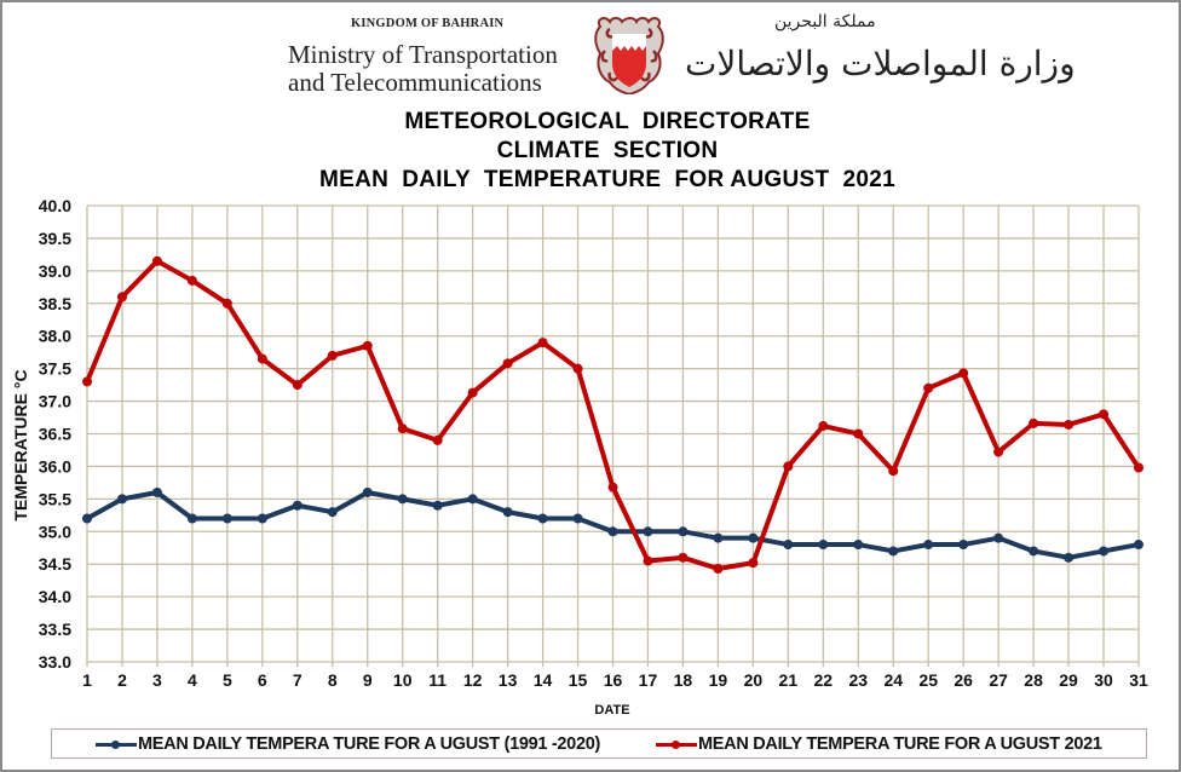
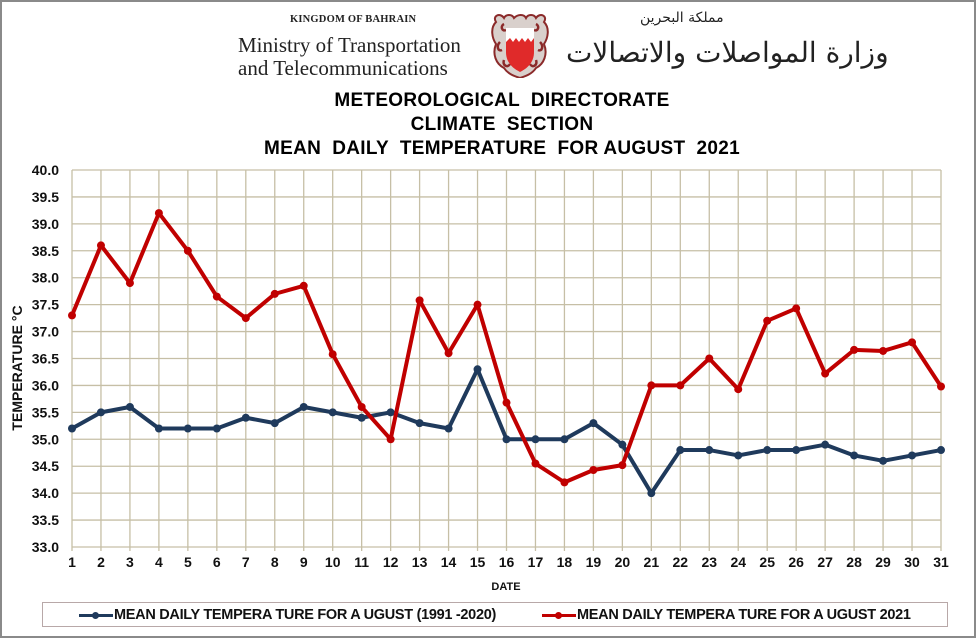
MEAN DAILY TEMPERA TURE FOR A UGUST 2021/3: 39.1 -> 37.9
MEAN DAILY TEMPERA TURE FOR A UGUST 2021/4: 38.9 -> 39.2
MEAN DAILY TEMPERA TURE FOR A UGUST 2021/11: 36.4 -> 35.6
MEAN DAILY TEMPERA TURE FOR A UGUST 2021/12: 37.1 -> 35.0
MEAN DAILY TEMPERA TURE FOR A UGUST 2021/14: 37.9 -> 36.6
MEAN DAILY TEMPERA TURE FOR A UGUST (1991 -2020)/15: 35.2 -> 36.3
MEAN DAILY TEMPERA TURE FOR A UGUST 2021/18: 34.6 -> 34.2
MEAN DAILY TEMPERA TURE FOR A UGUST (1991 -2020)/19: 34.9 -> 35.3
MEAN DAILY TEMPERA TURE FOR A UGUST (1991 -2020)/21: 34.8 -> 34.0
MEAN DAILY TEMPERA TURE FOR A UGUST 2021/22: 36.6 -> 36.0
